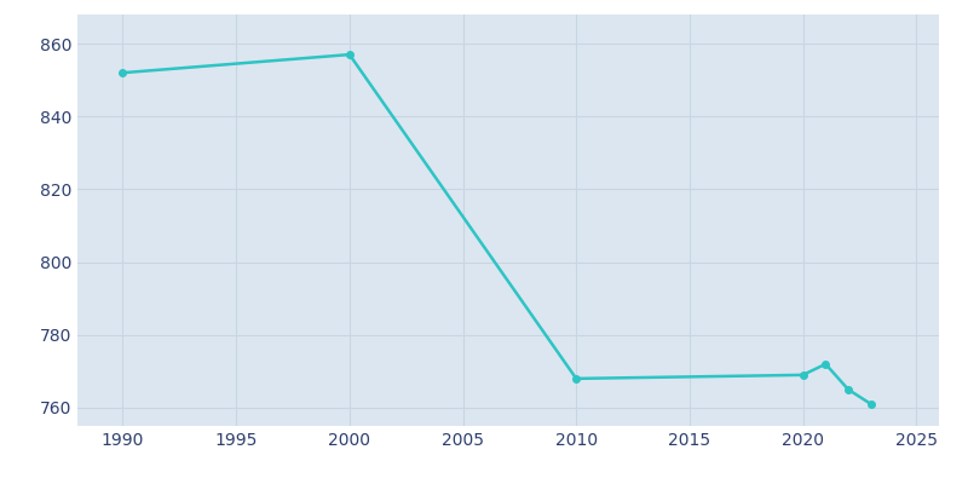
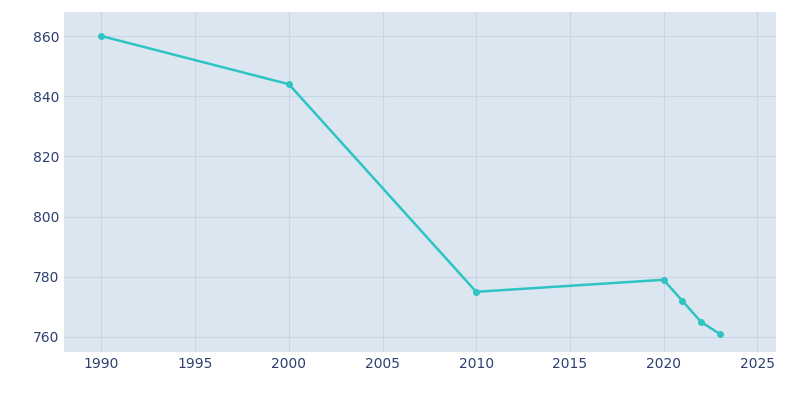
1990: 852 -> 860
2000: 857 -> 844
2010: 768 -> 775
2020: 769 -> 779
